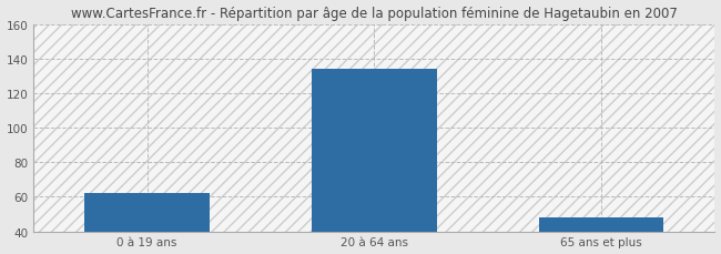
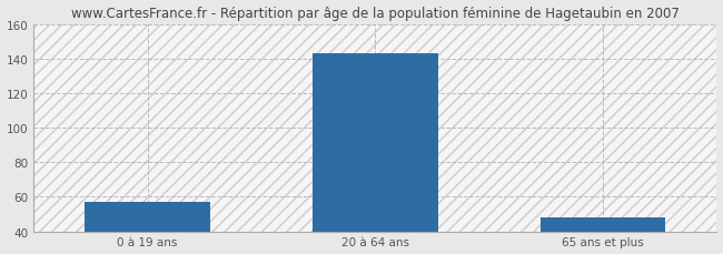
0 à 19 ans: 62 -> 57
20 à 64 ans: 134 -> 143
